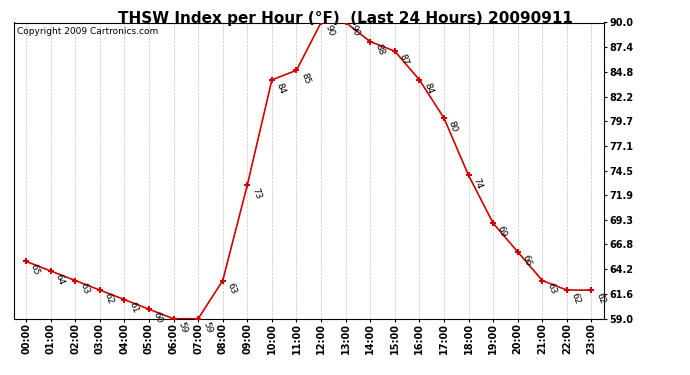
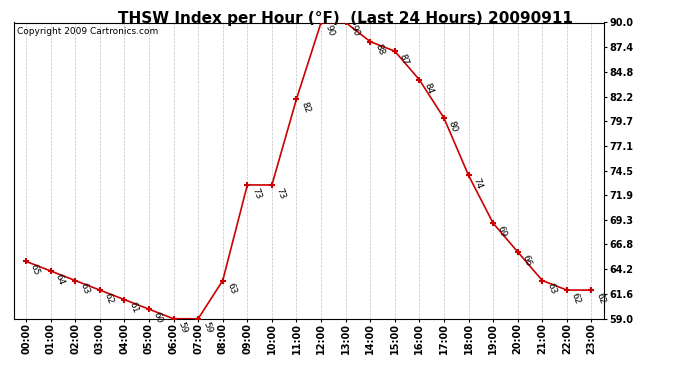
10:00: 84 -> 73
11:00: 85 -> 82
